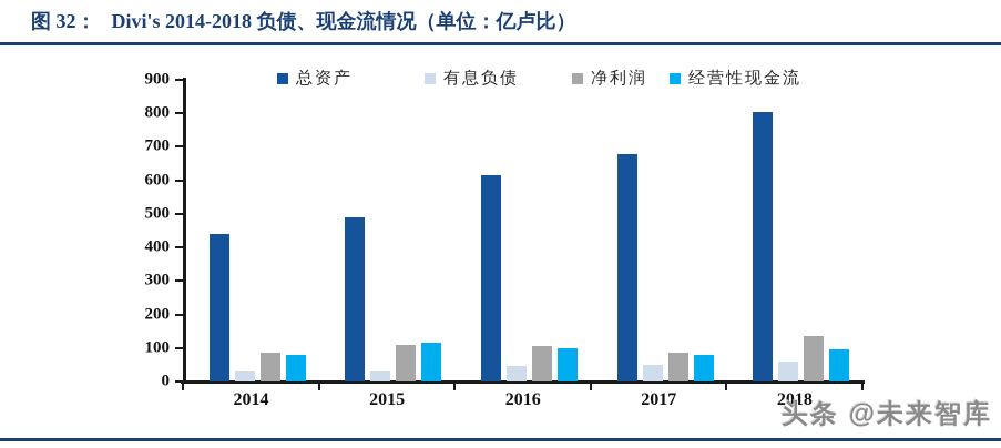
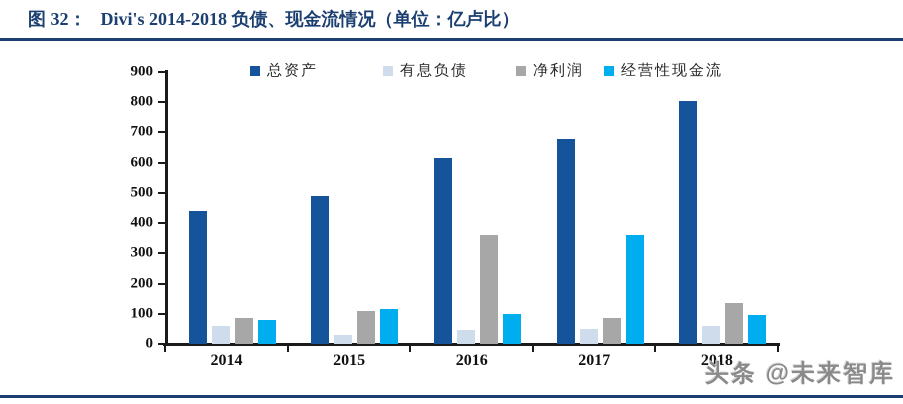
有息负债/2014: 30 -> 60
净利润/2016: 100 -> 360
经营性现金流/2017: 80 -> 360
